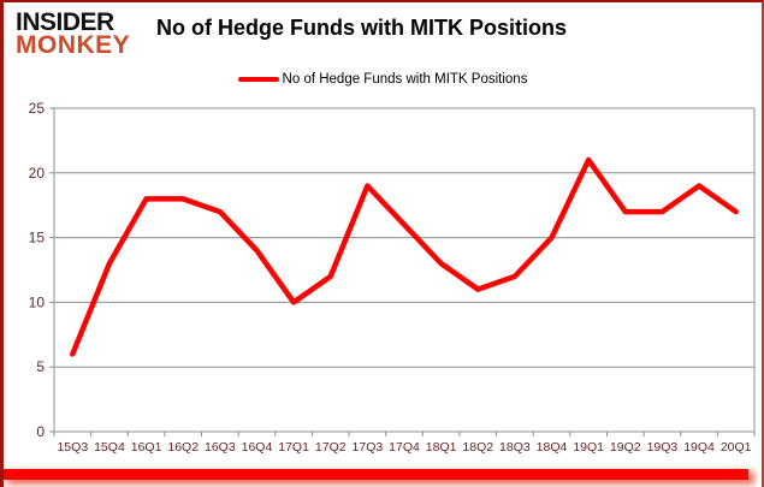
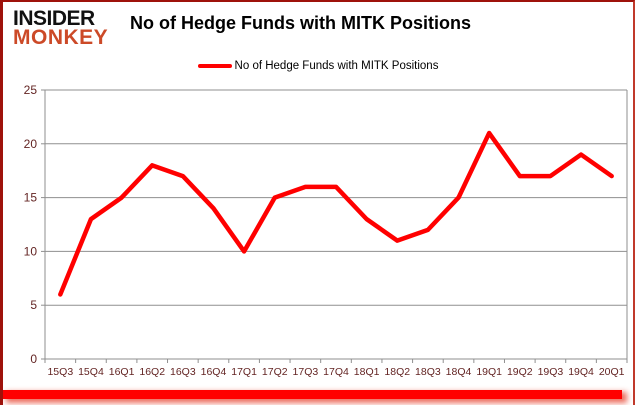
16Q1: 18 -> 15
17Q2: 12 -> 15
17Q3: 19 -> 16
